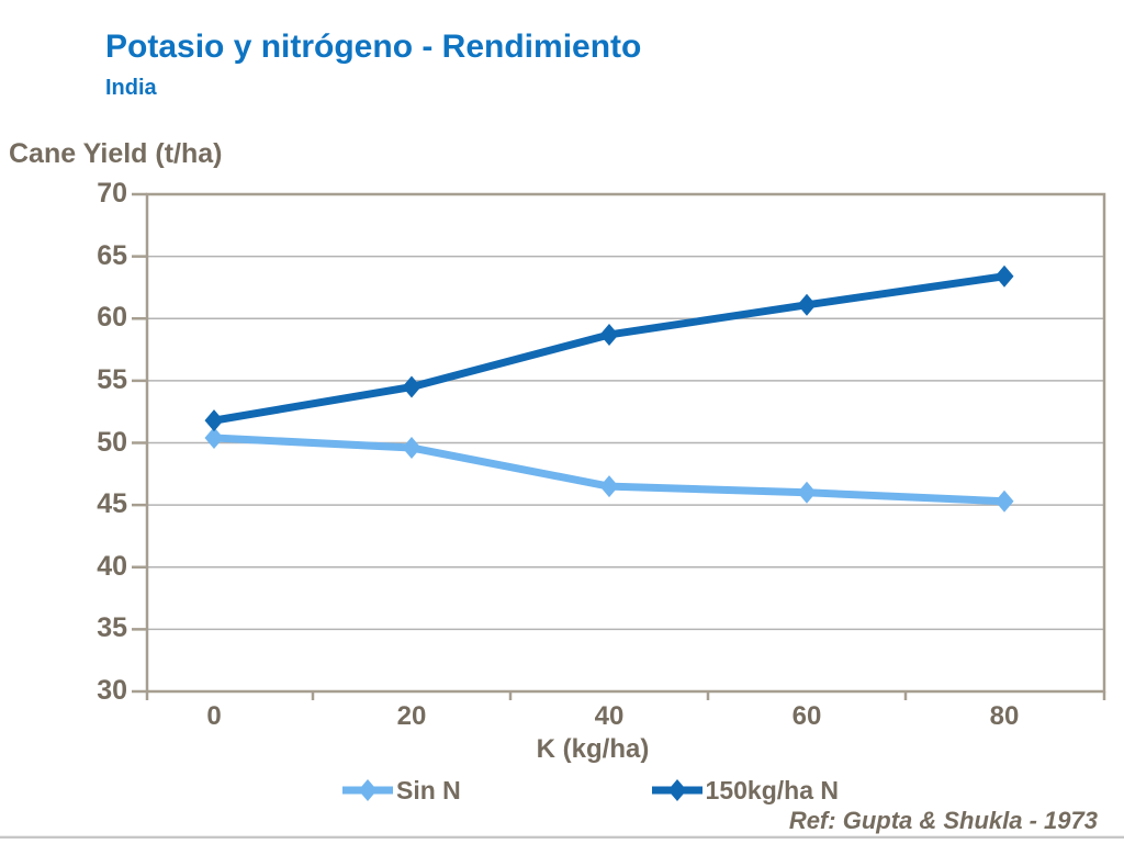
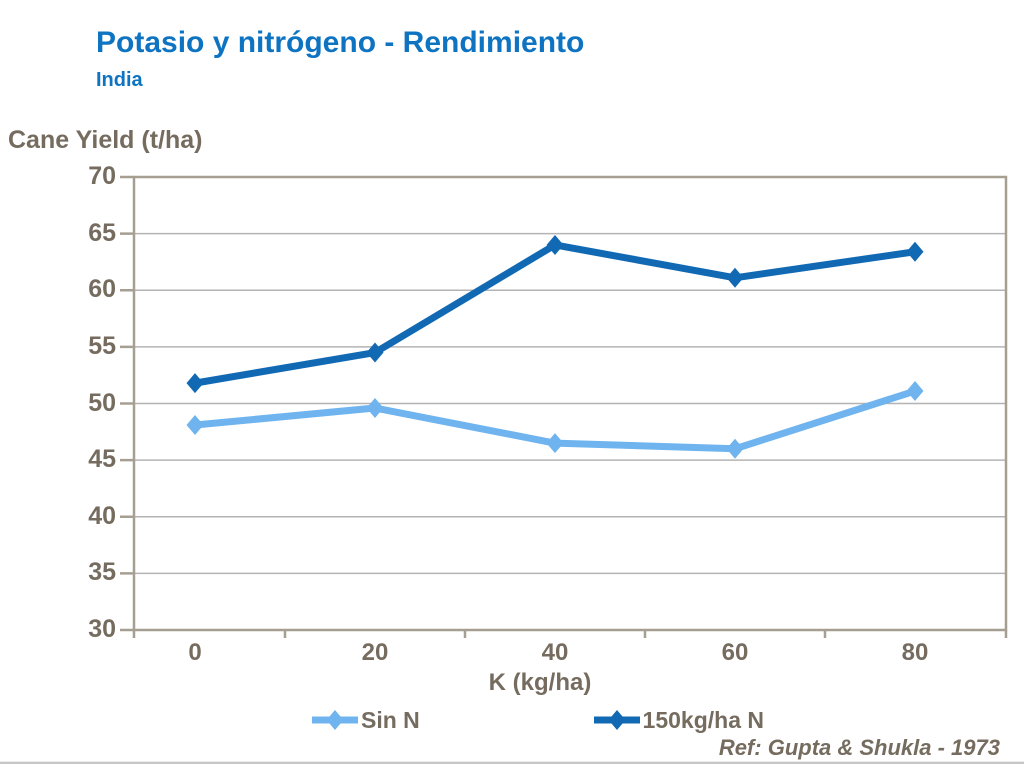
Sin N/0: 50.4 -> 48.1
150kg/ha N/40: 58.7 -> 64.0
Sin N/80: 45.3 -> 51.1
